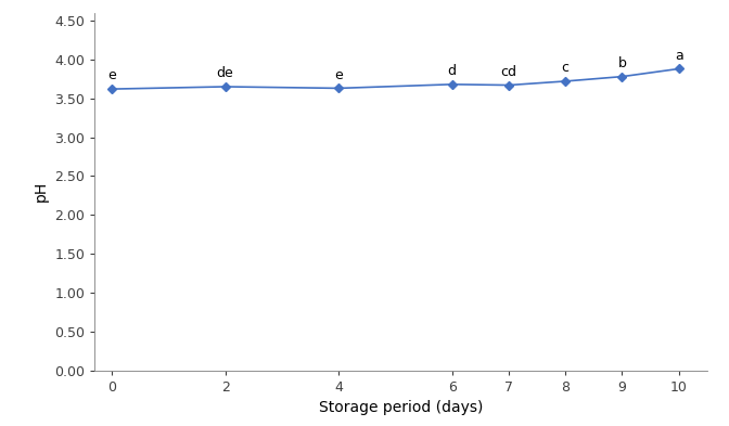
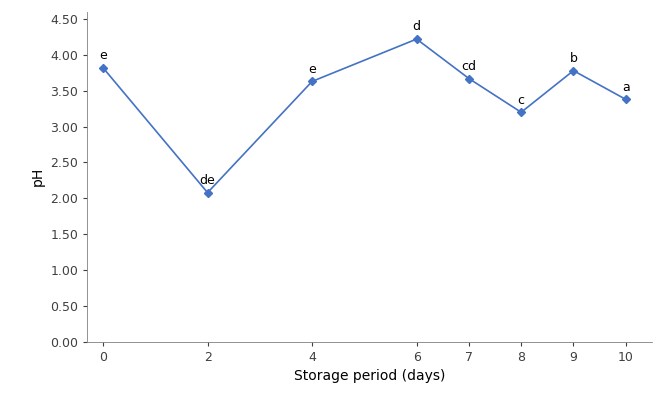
0: 3.62 -> 3.82
2: 3.65 -> 2.08
6: 3.68 -> 4.22
8: 3.72 -> 3.20
10: 3.88 -> 3.38
